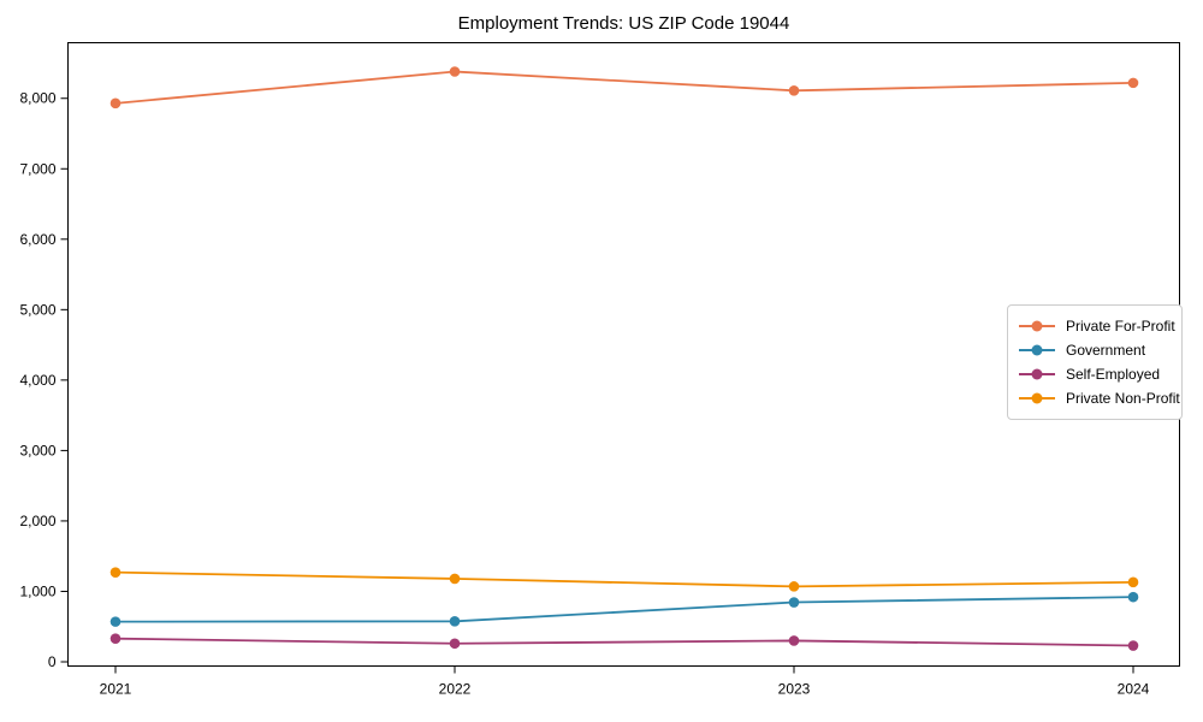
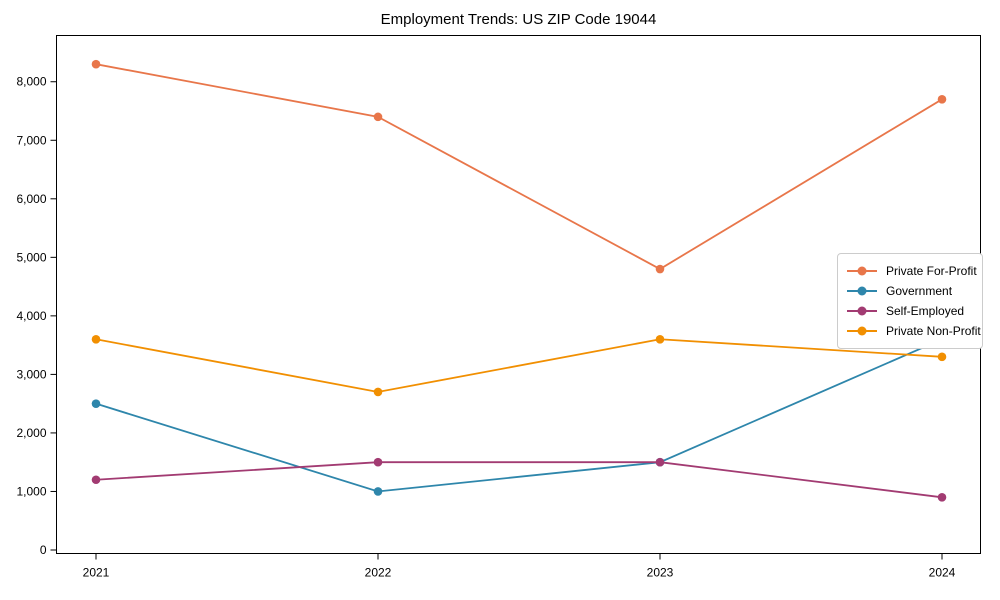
Private For-Profit/2021: 7900 -> 8300
Government/2021: 600 -> 2500
Self-Employed/2021: 300 -> 1200
Private Non-Profit/2021: 1300 -> 3600
Private For-Profit/2022: 8400 -> 7400
Government/2022: 600 -> 1000
Self-Employed/2022: 300 -> 1500
Private Non-Profit/2022: 1200 -> 2700
Private For-Profit/2023: 8100 -> 4800
Government/2023: 800 -> 1500
Self-Employed/2023: 300 -> 1500
Private Non-Profit/2023: 1100 -> 3600
Private For-Profit/2024: 8200 -> 7700
Government/2024: 900 -> 3600
Self-Employed/2024: 200 -> 900
Private Non-Profit/2024: 1100 -> 3300
